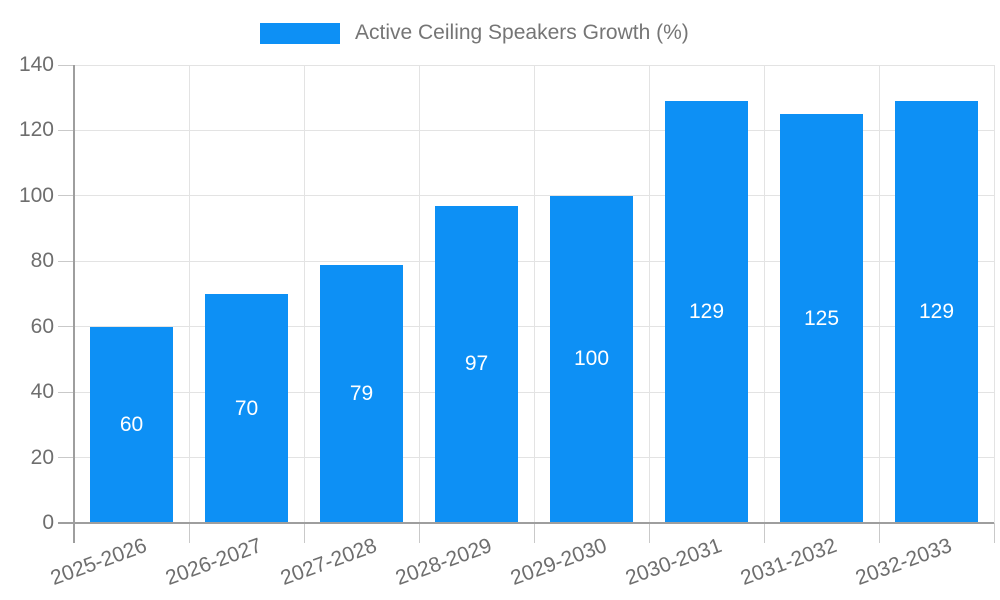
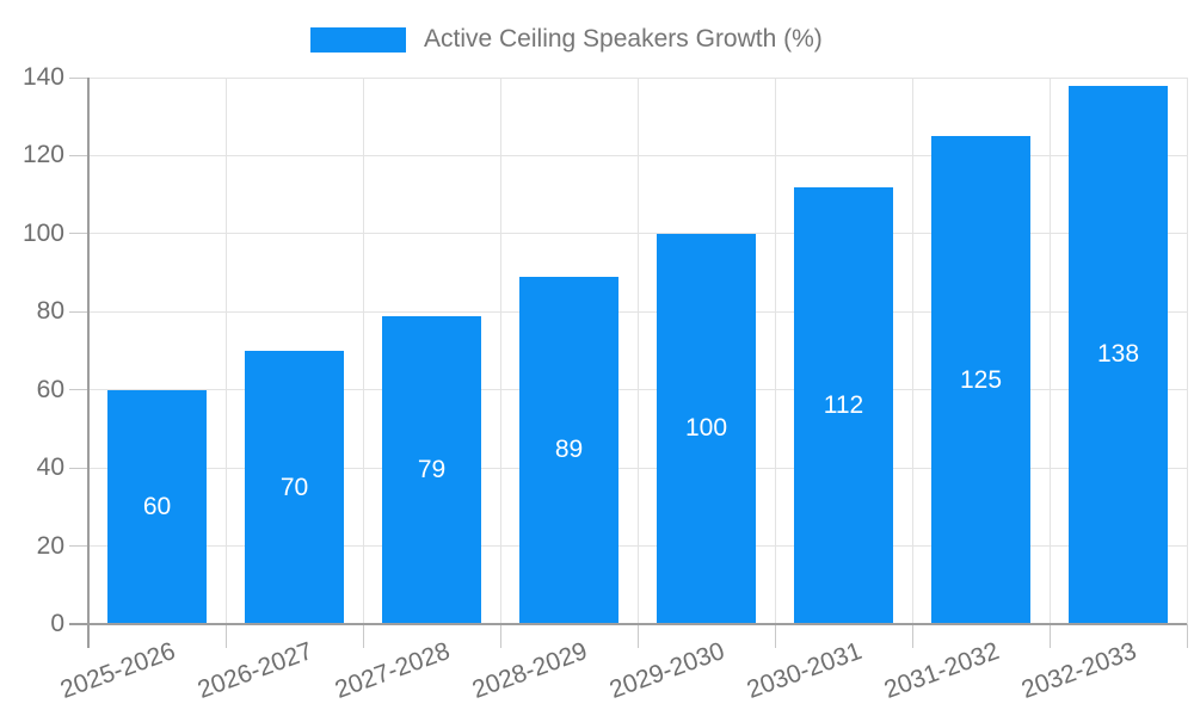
2028-2029: 97 -> 89
2030-2031: 129 -> 112
2032-2033: 129 -> 138
